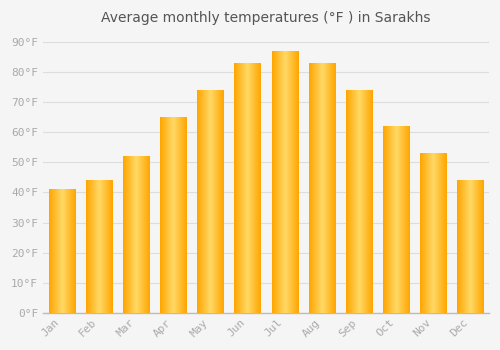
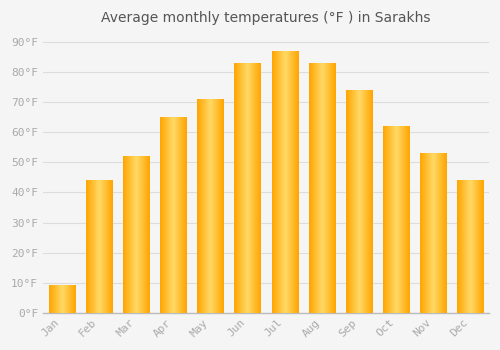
Jan: 41°F -> 9°F
May: 74°F -> 71°F
